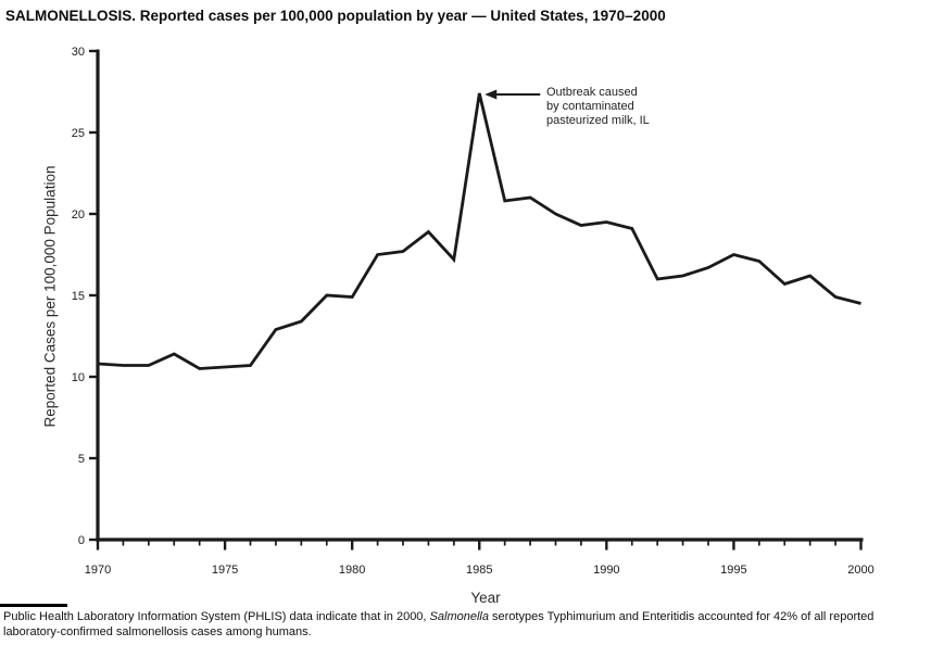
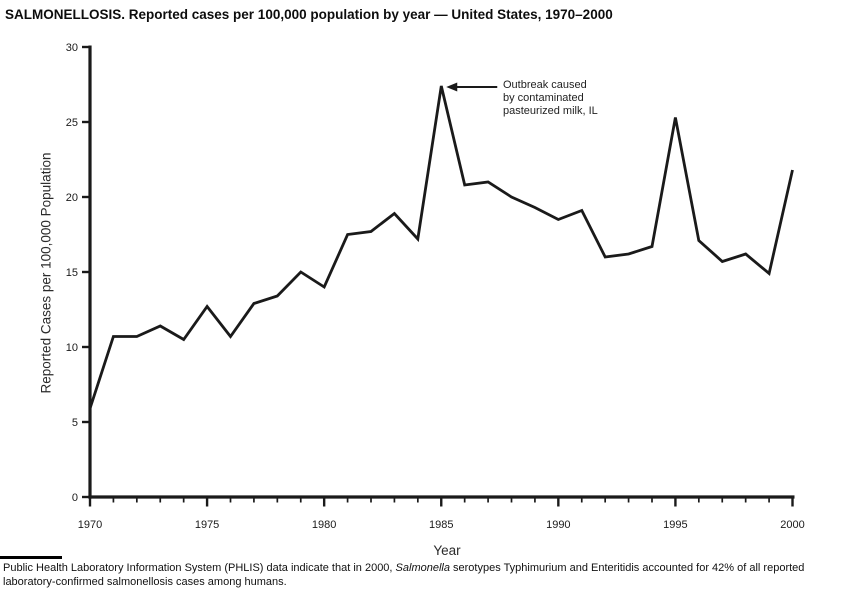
1970: 10.8 -> 5.9
1975: 10.6 -> 12.7
1980: 14.9 -> 14.0
1990: 19.5 -> 18.5
1995: 17.5 -> 25.3
2000: 14.5 -> 21.8
